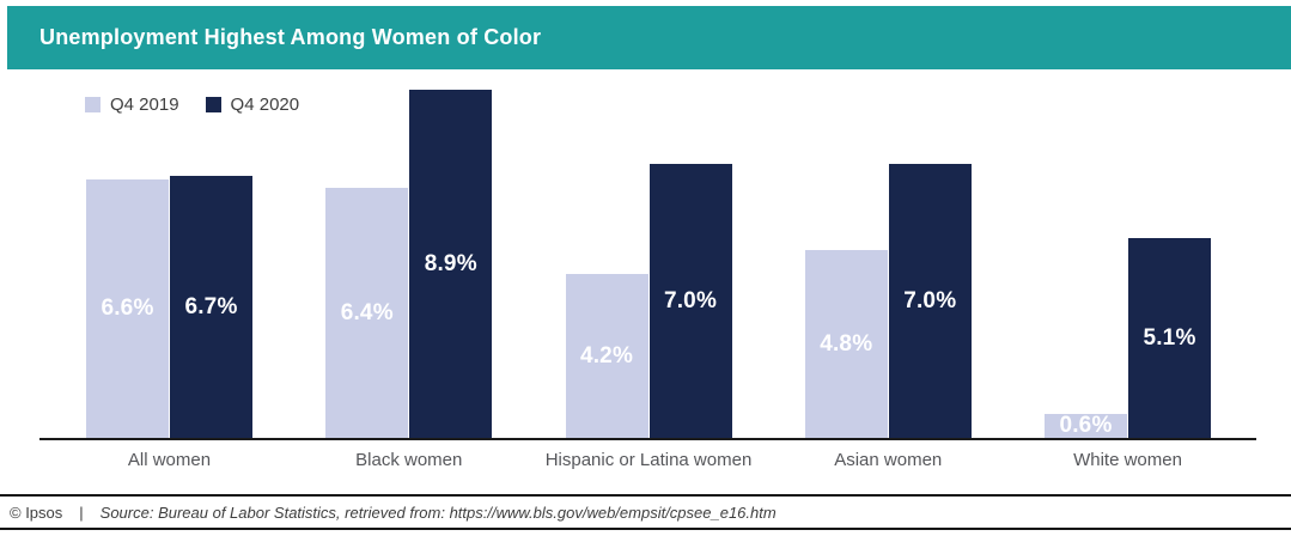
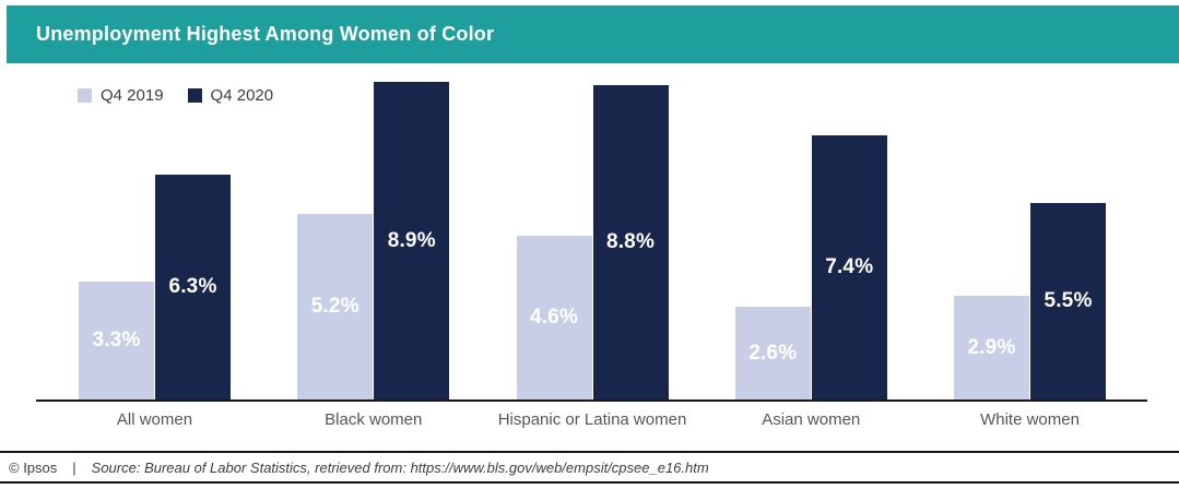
Q4 2019/All women: 6.6% -> 3.3%
Q4 2020/All women: 6.7% -> 6.3%
Q4 2019/Black women: 6.4% -> 5.2%
Q4 2019/Hispanic or Latina women: 4.2% -> 4.6%
Q4 2020/Hispanic or Latina women: 7.0% -> 8.8%
Q4 2019/Asian women: 4.8% -> 2.6%
Q4 2020/Asian women: 7.0% -> 7.4%
Q4 2019/White women: 0.6% -> 2.9%
Q4 2020/White women: 5.1% -> 5.5%
